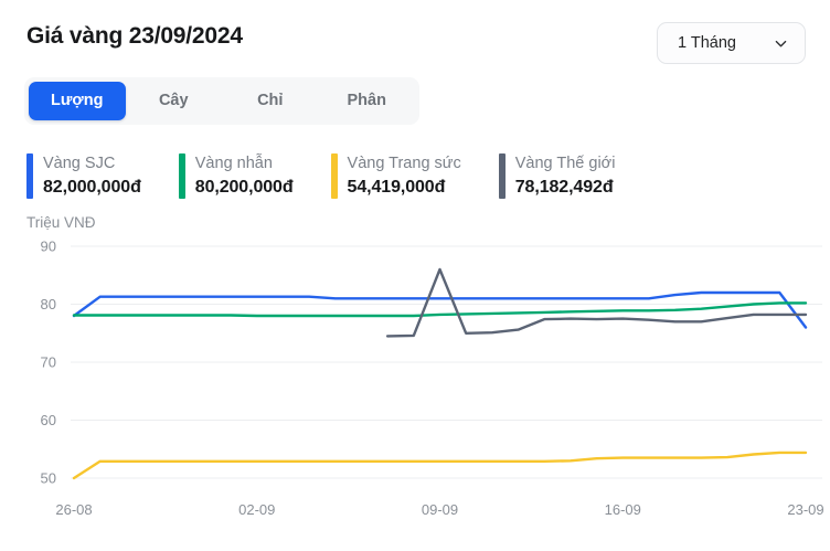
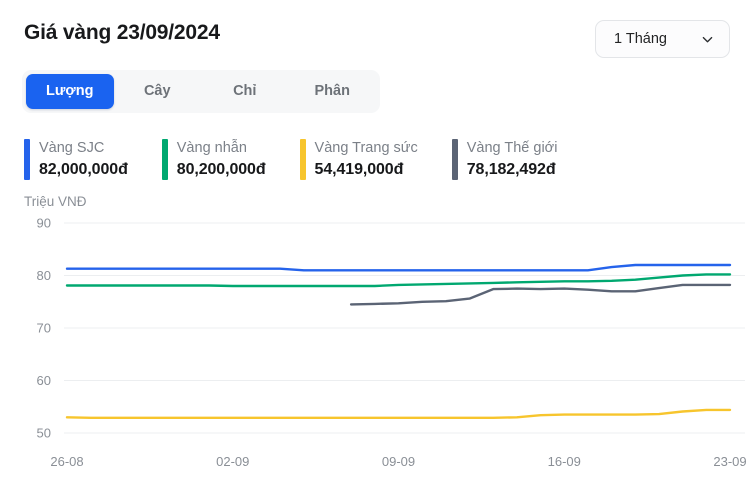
Vàng SJC/26-08: 78 -> 81
Vàng Trang sức/26-08: 50 -> 53
Vàng Thế giới/09-09: 86 -> 75
Vàng SJC/23-09: 76 -> 82
